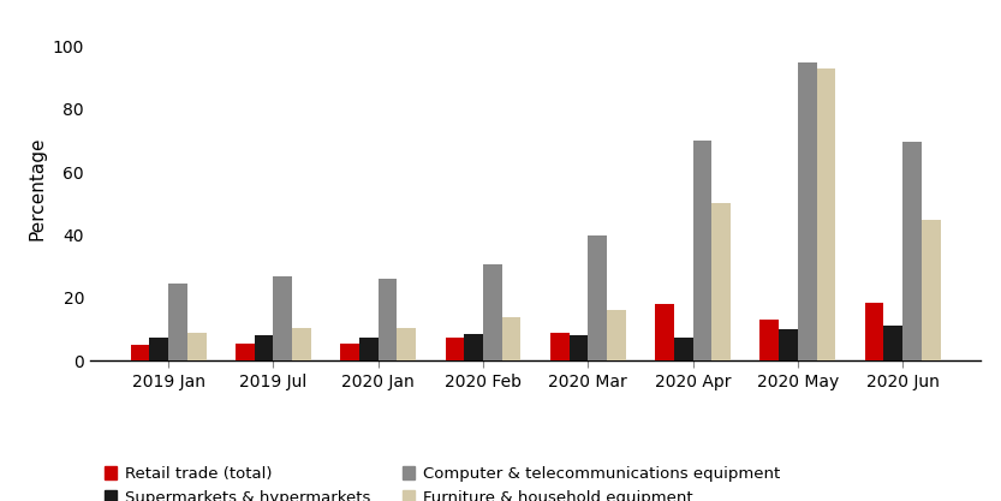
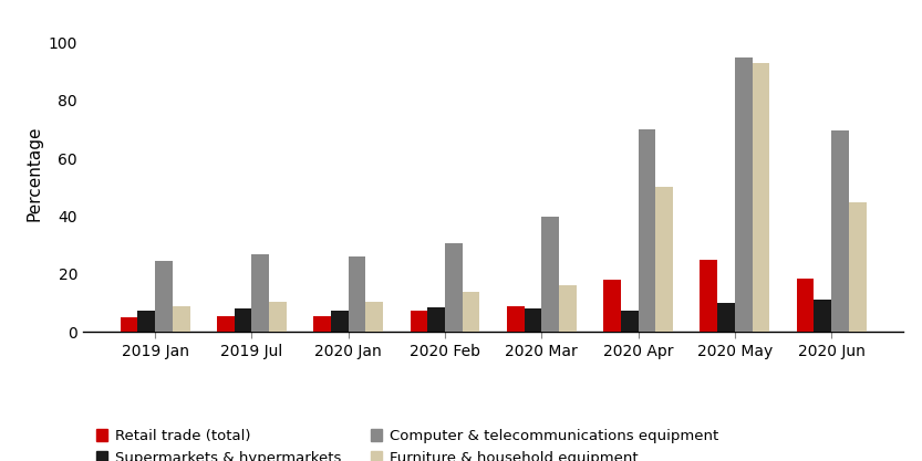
Retail trade (total)/2020 May: 13.0 -> 25.0
